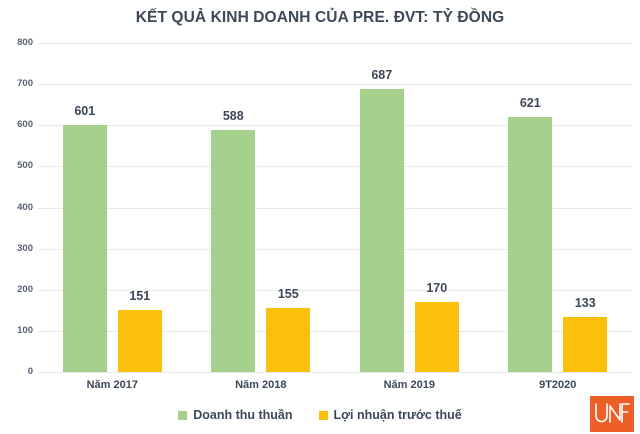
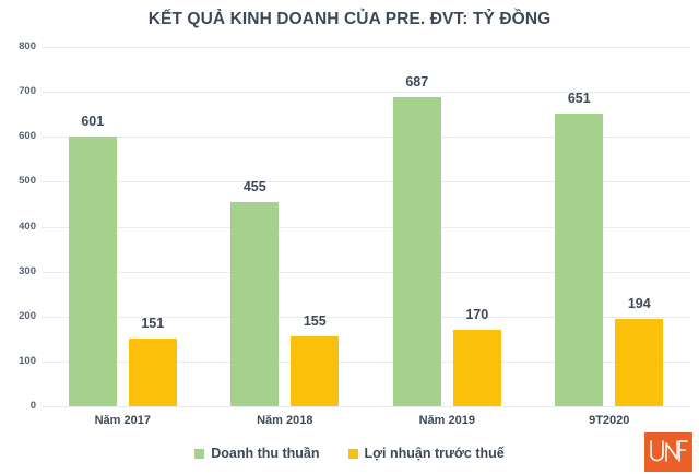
Doanh thu thuần/Năm 2018: 588 -> 455
Doanh thu thuần/9T2020: 621 -> 651
Lợi nhuận trước thuế/9T2020: 133 -> 194
